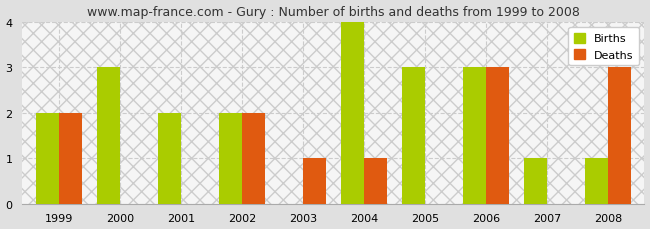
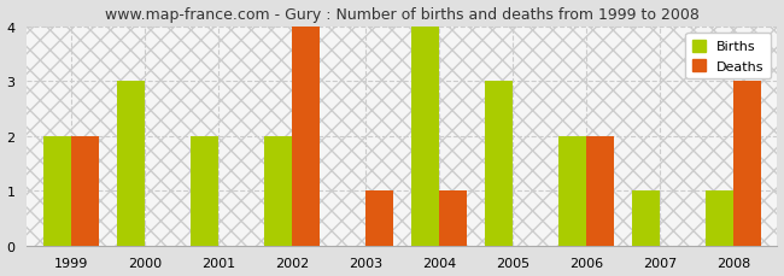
Deaths/2002: 2 -> 4
Births/2006: 3 -> 2
Deaths/2006: 3 -> 2
